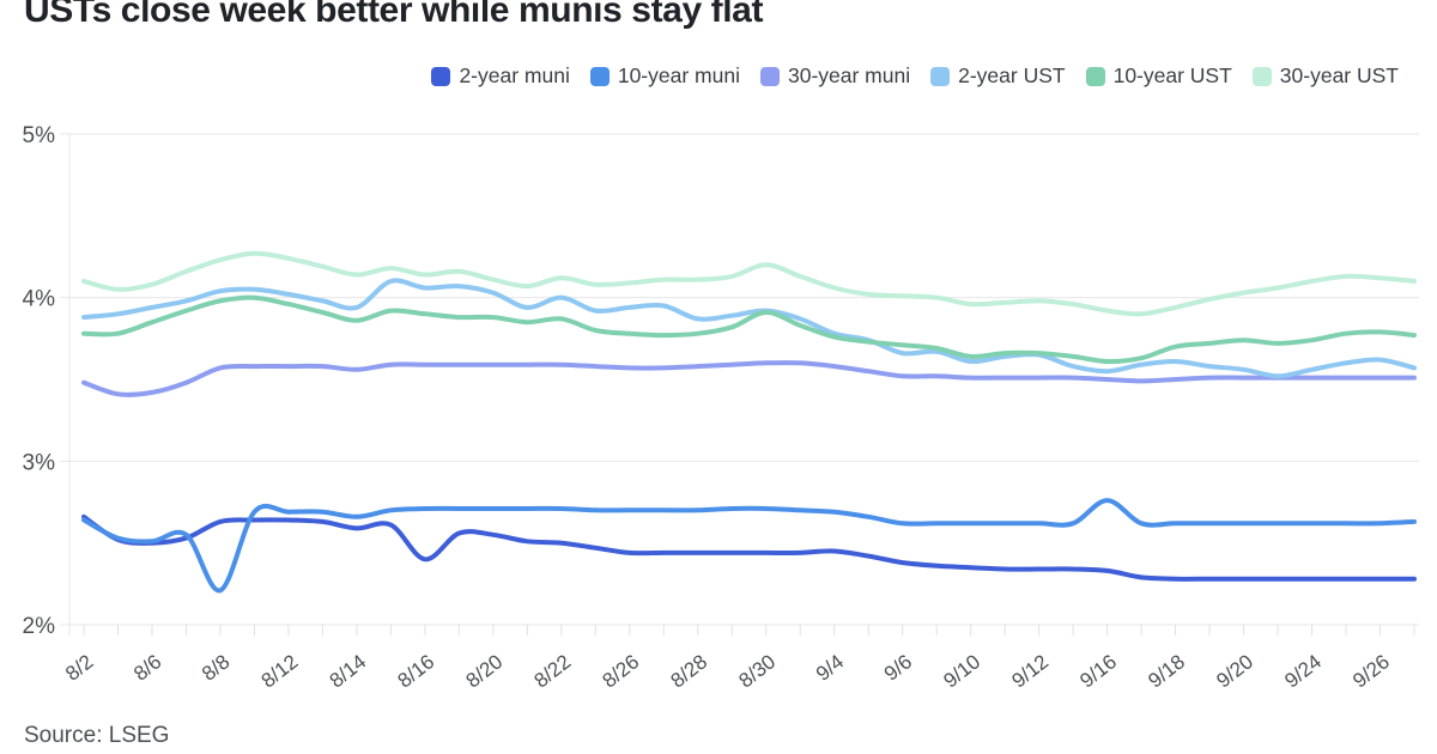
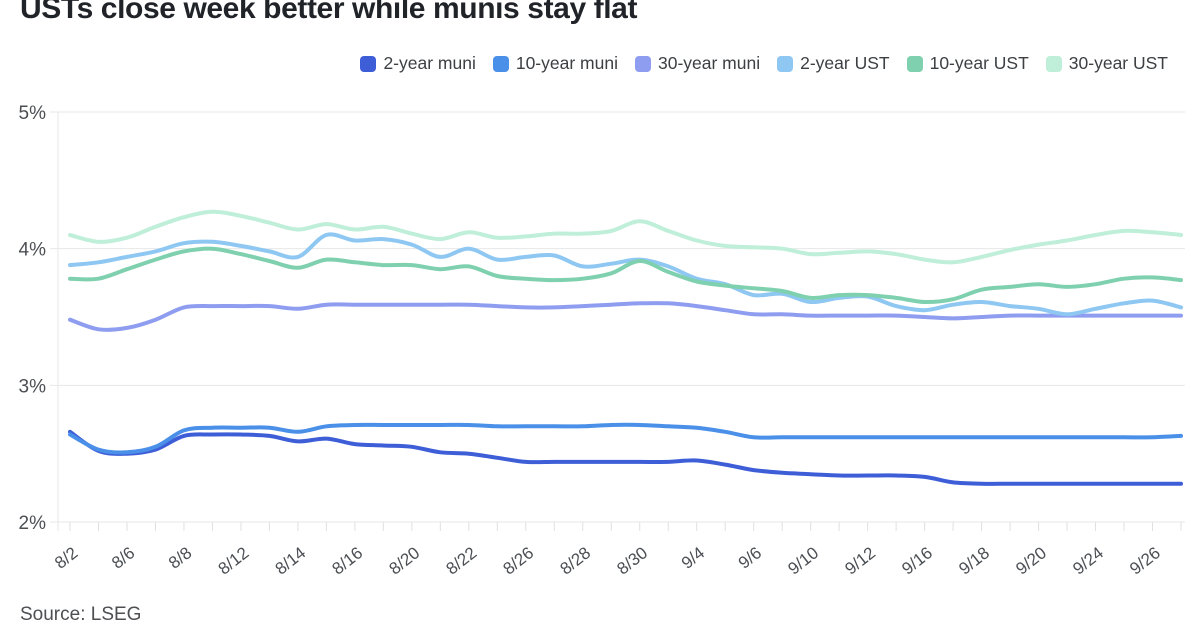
10-year muni/8/8: 2.21% -> 2.67%
2-year muni/8/16: 2.40% -> 2.57%
10-year muni/9/16: 2.76% -> 2.62%
